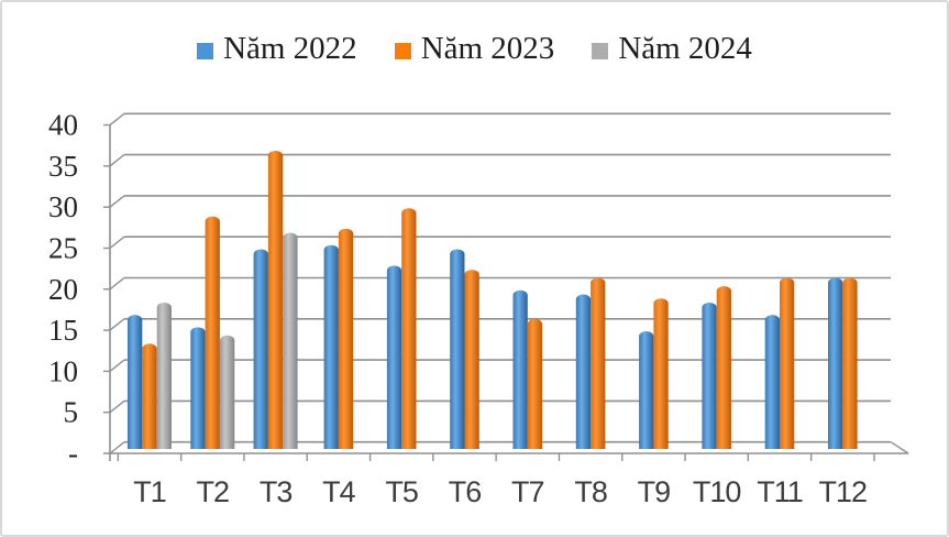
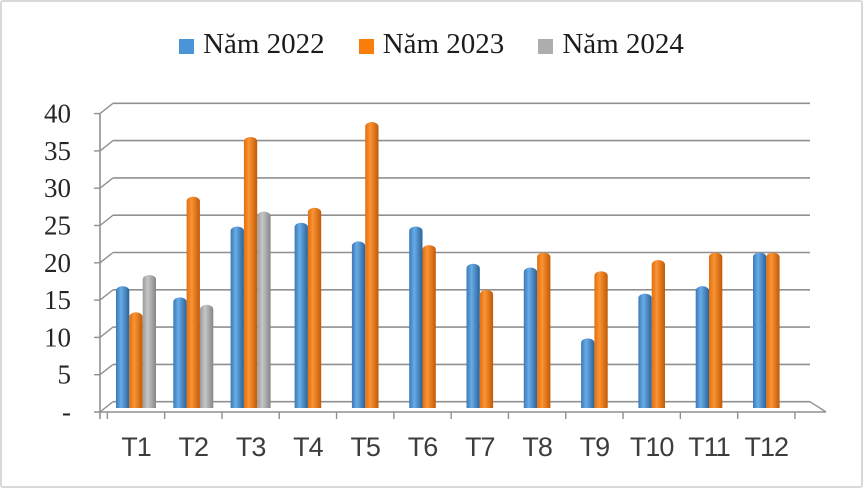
Năm 2023/T5: 29 -> 38
Năm 2022/T9: 14 -> 9
Năm 2022/T10: 18 -> 15
